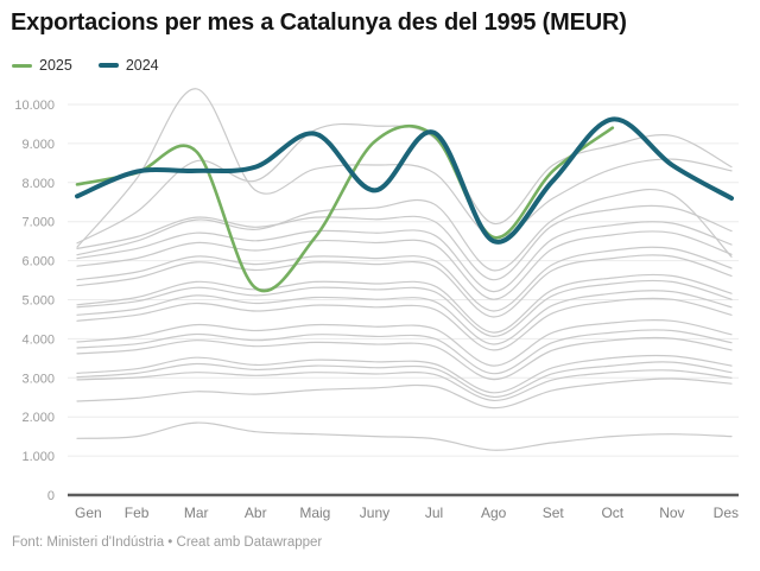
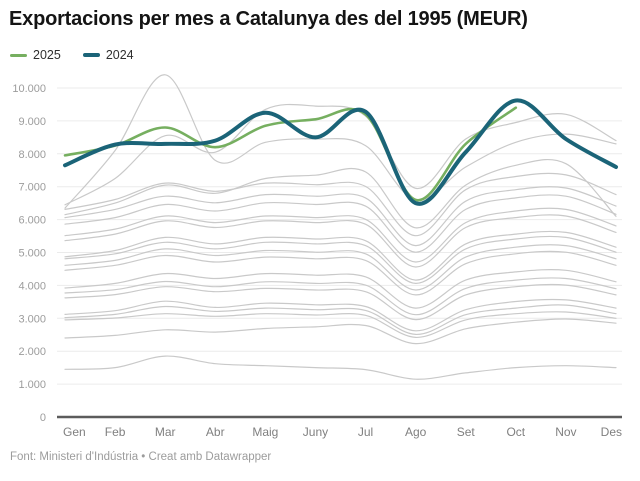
2025/Abr: 5300 -> 8200
2025/Maig: 6600 -> 8800
2024/Juny: 7800 -> 8500
